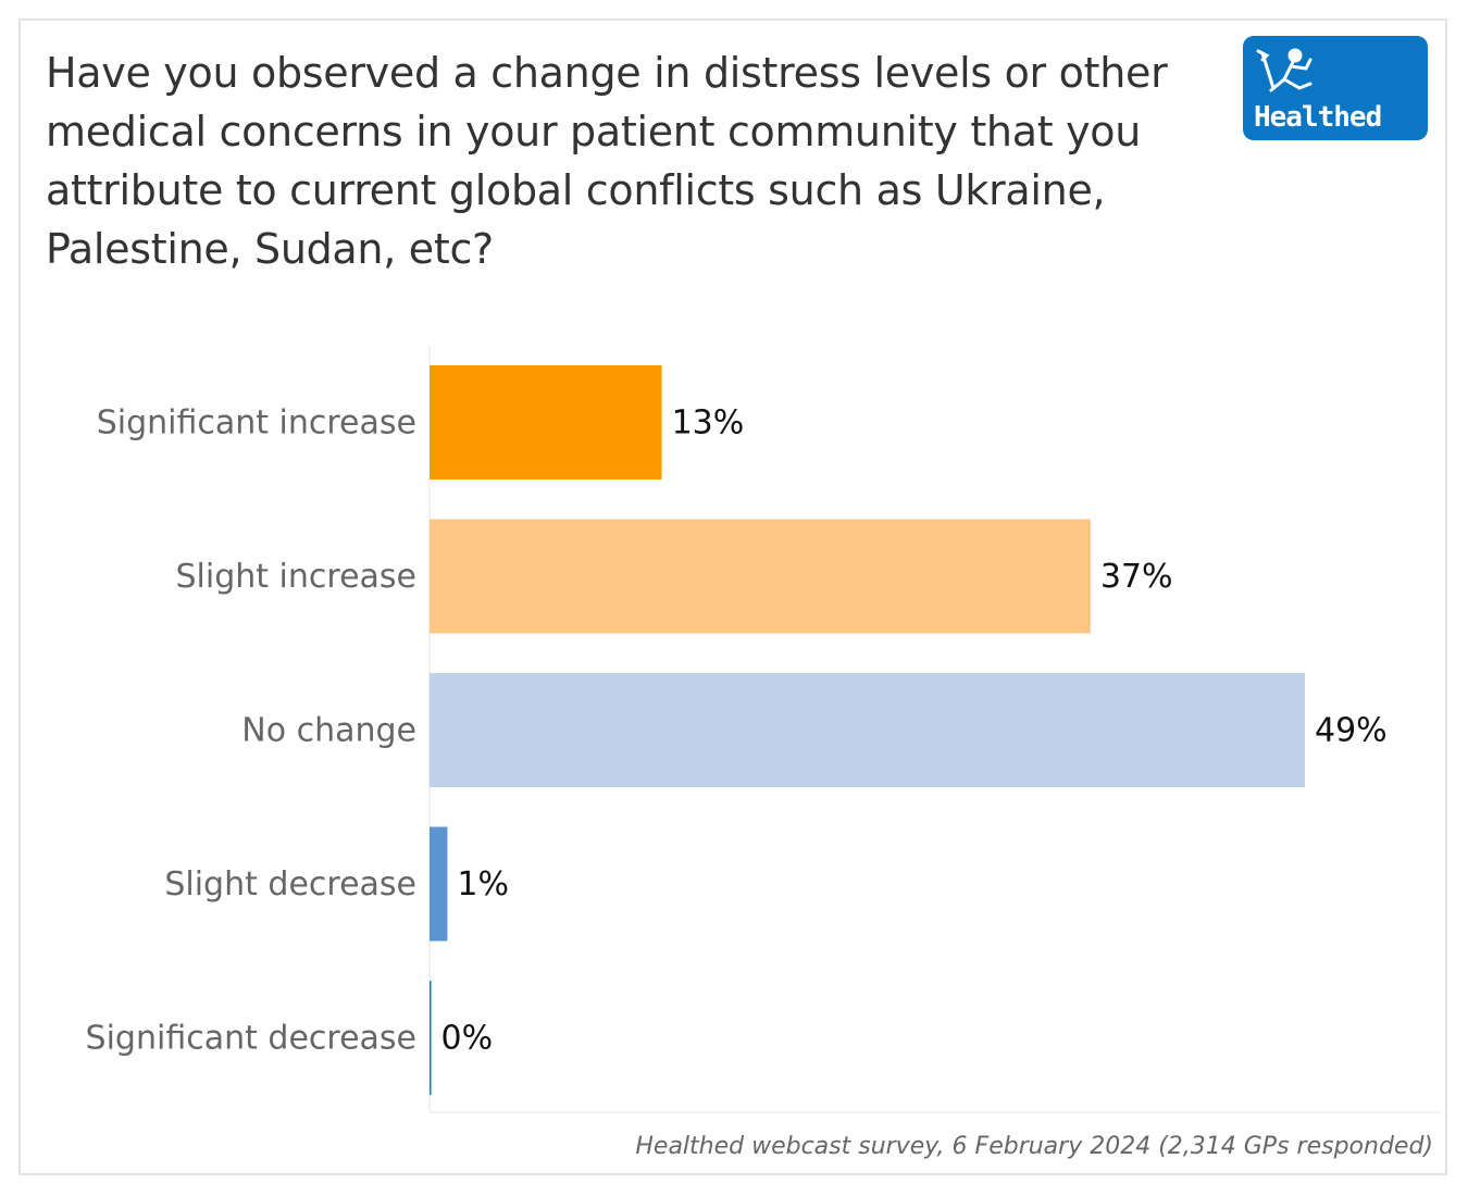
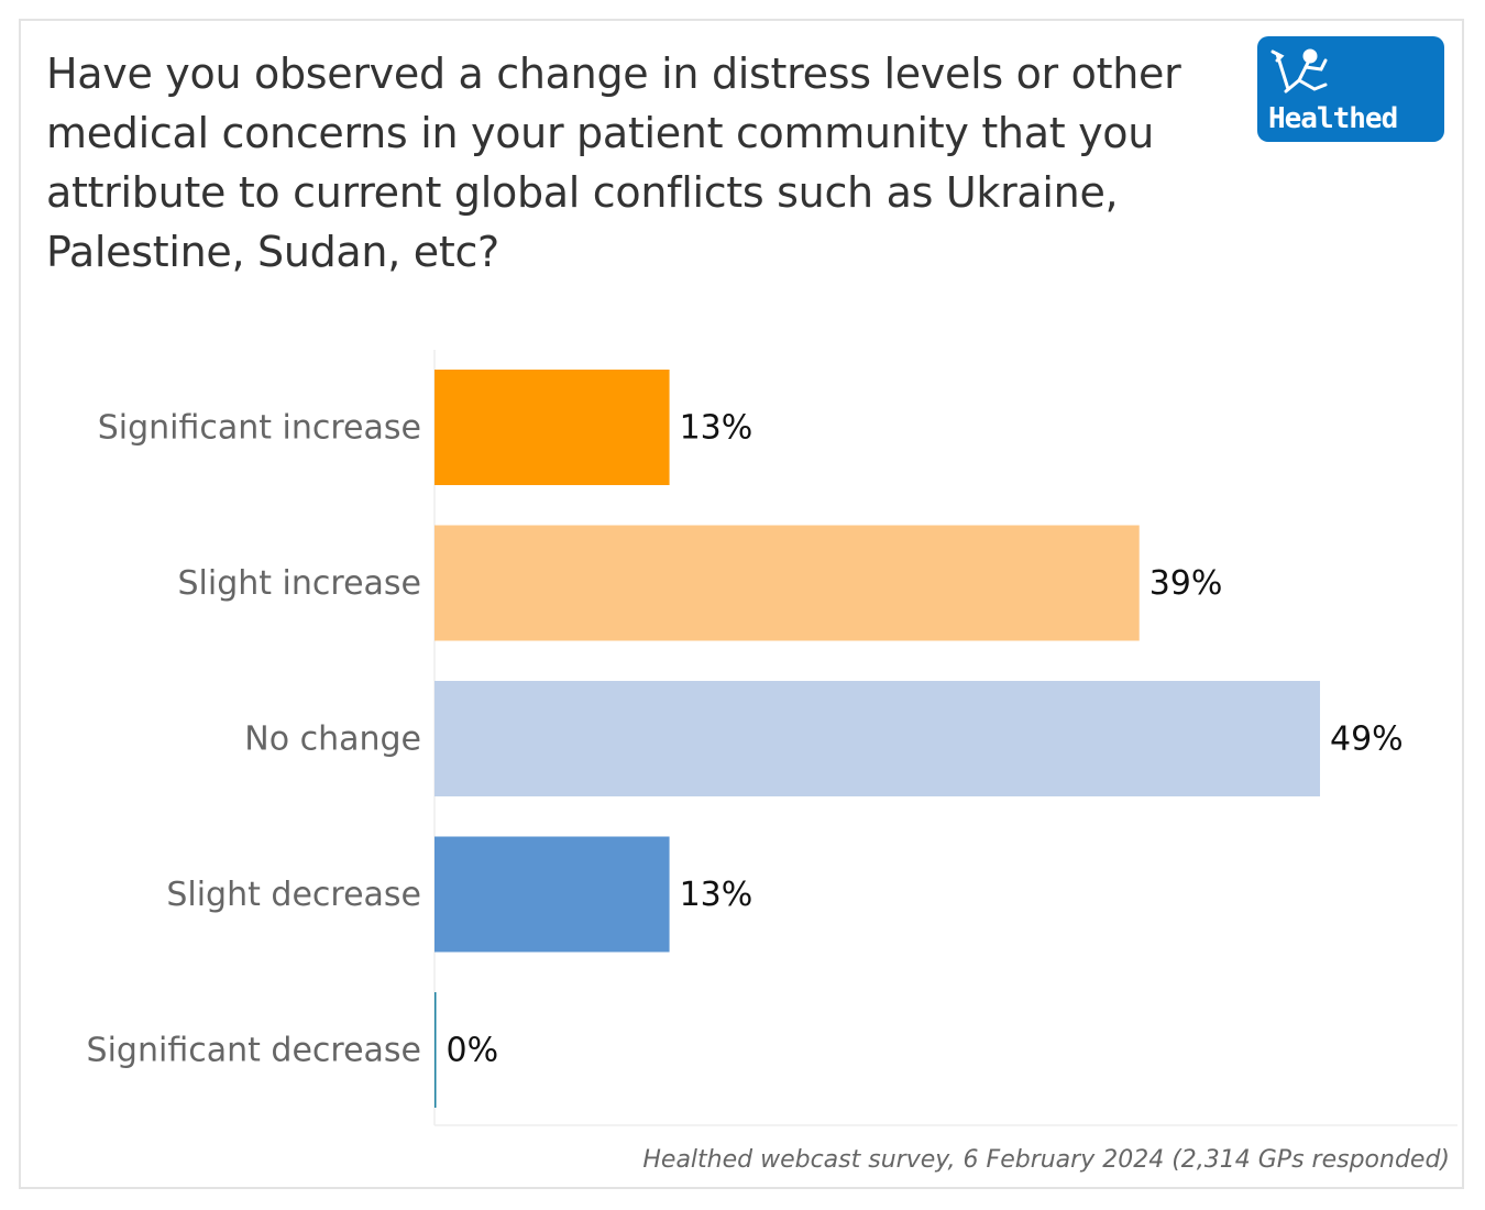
Slight increase: 37% -> 39%
Slight decrease: 1% -> 13%
